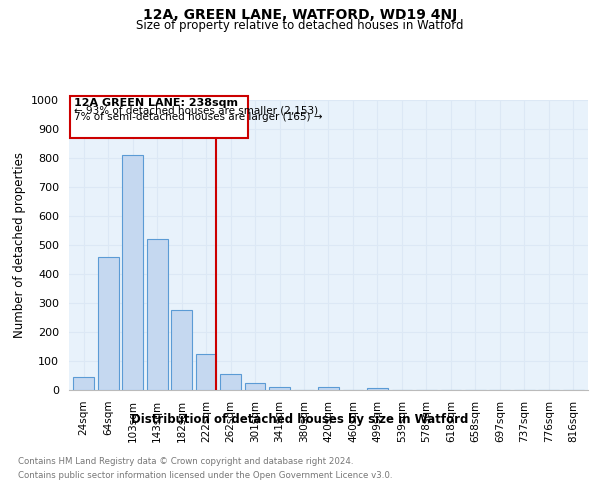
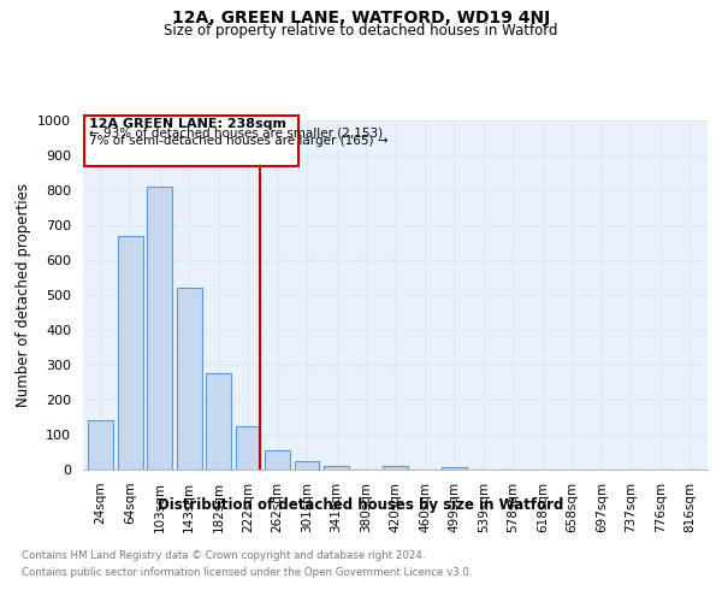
24sqm: 45 -> 140
64sqm: 460 -> 670
